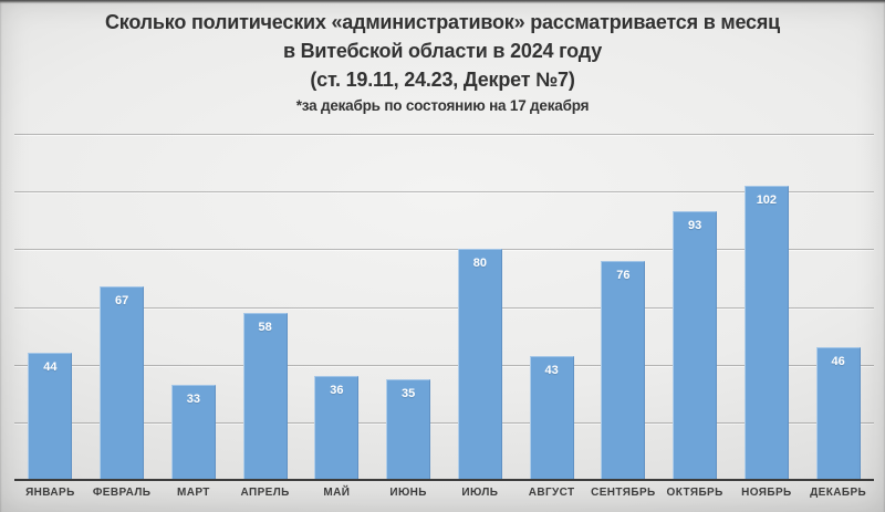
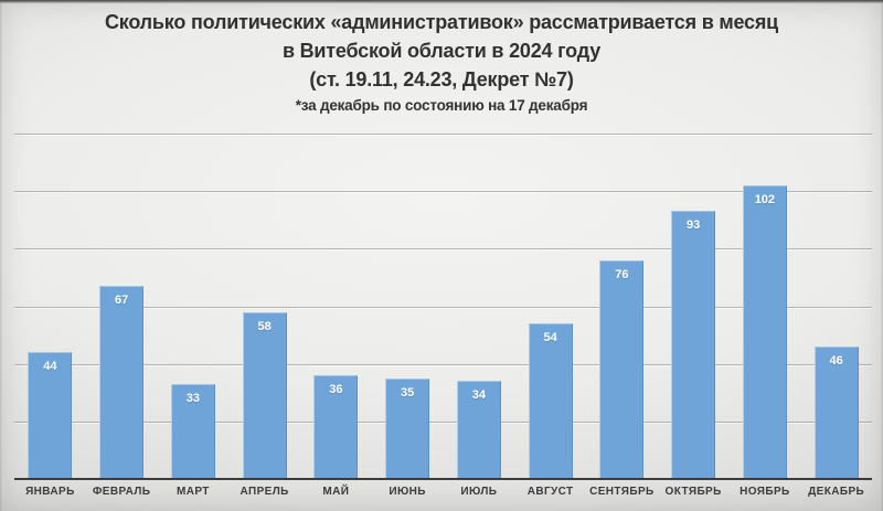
ИЮЛЬ: 80 -> 34
АВГУСТ: 43 -> 54
